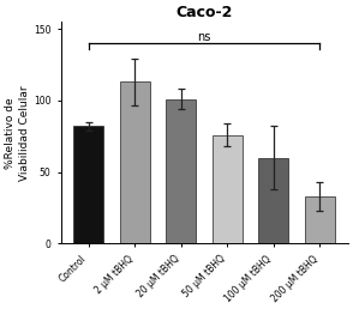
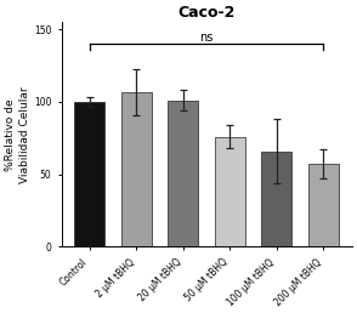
Control: 82 -> 100
2 μM tBHQ: 113 -> 107
100 μM tBHQ: 60 -> 66
200 μM tBHQ: 33 -> 57
